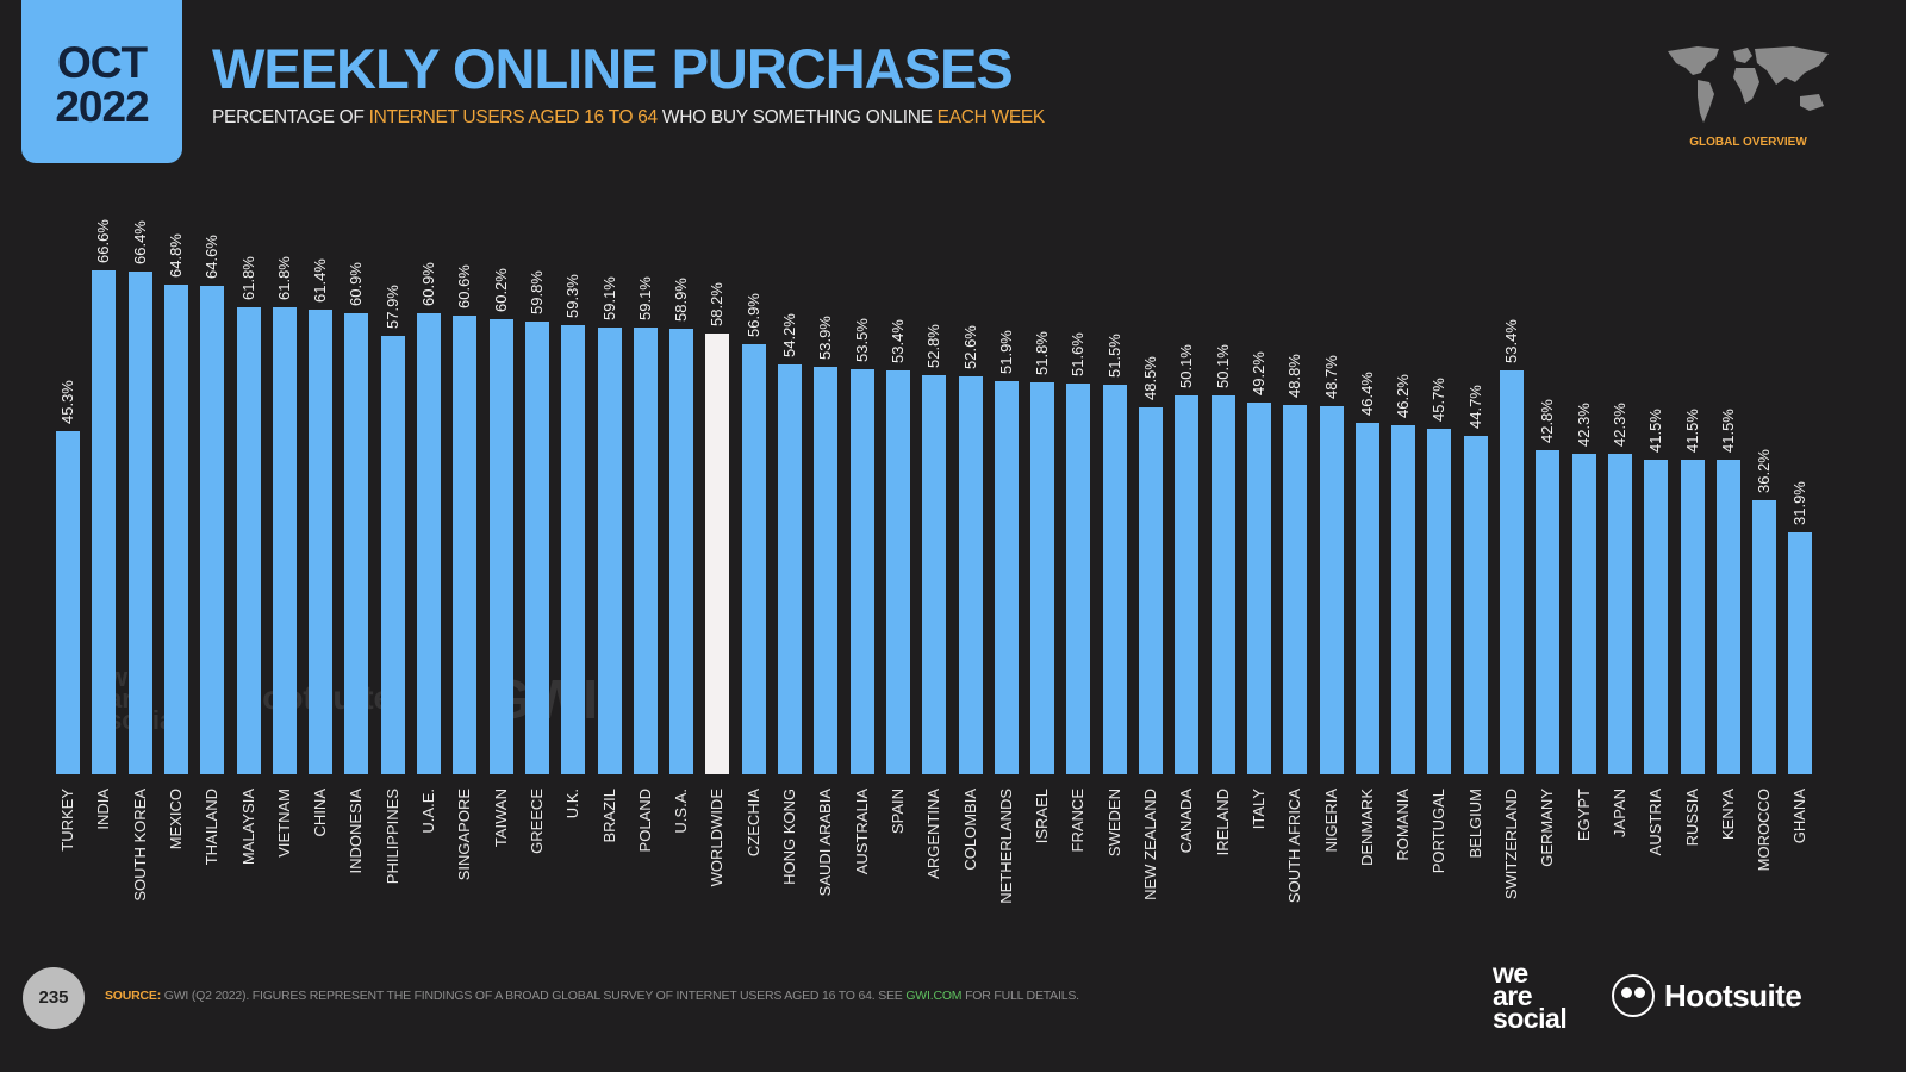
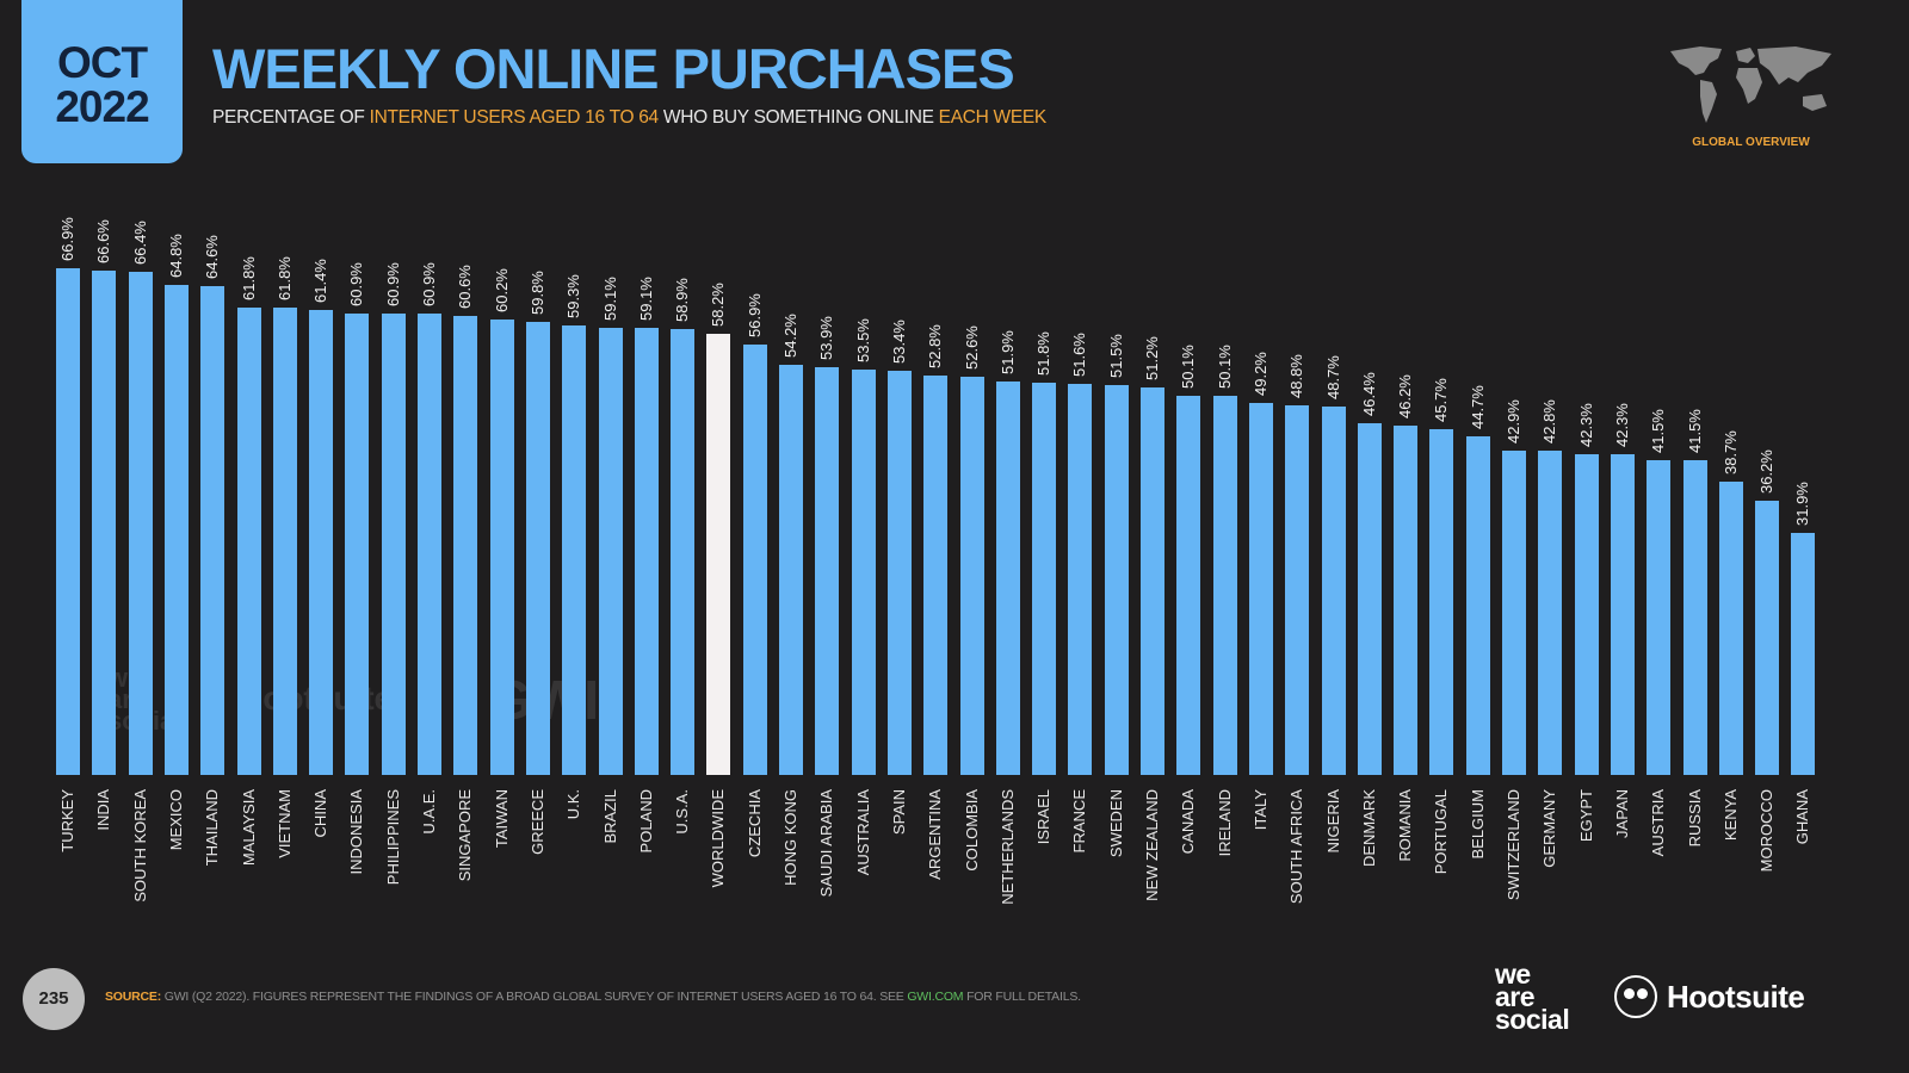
TURKEY: 45.3% -> 66.9%
PHILIPPINES: 57.9% -> 60.9%
NEW ZEALAND: 48.5% -> 51.2%
SWITZERLAND: 53.4% -> 42.9%
KENYA: 41.5% -> 38.7%
